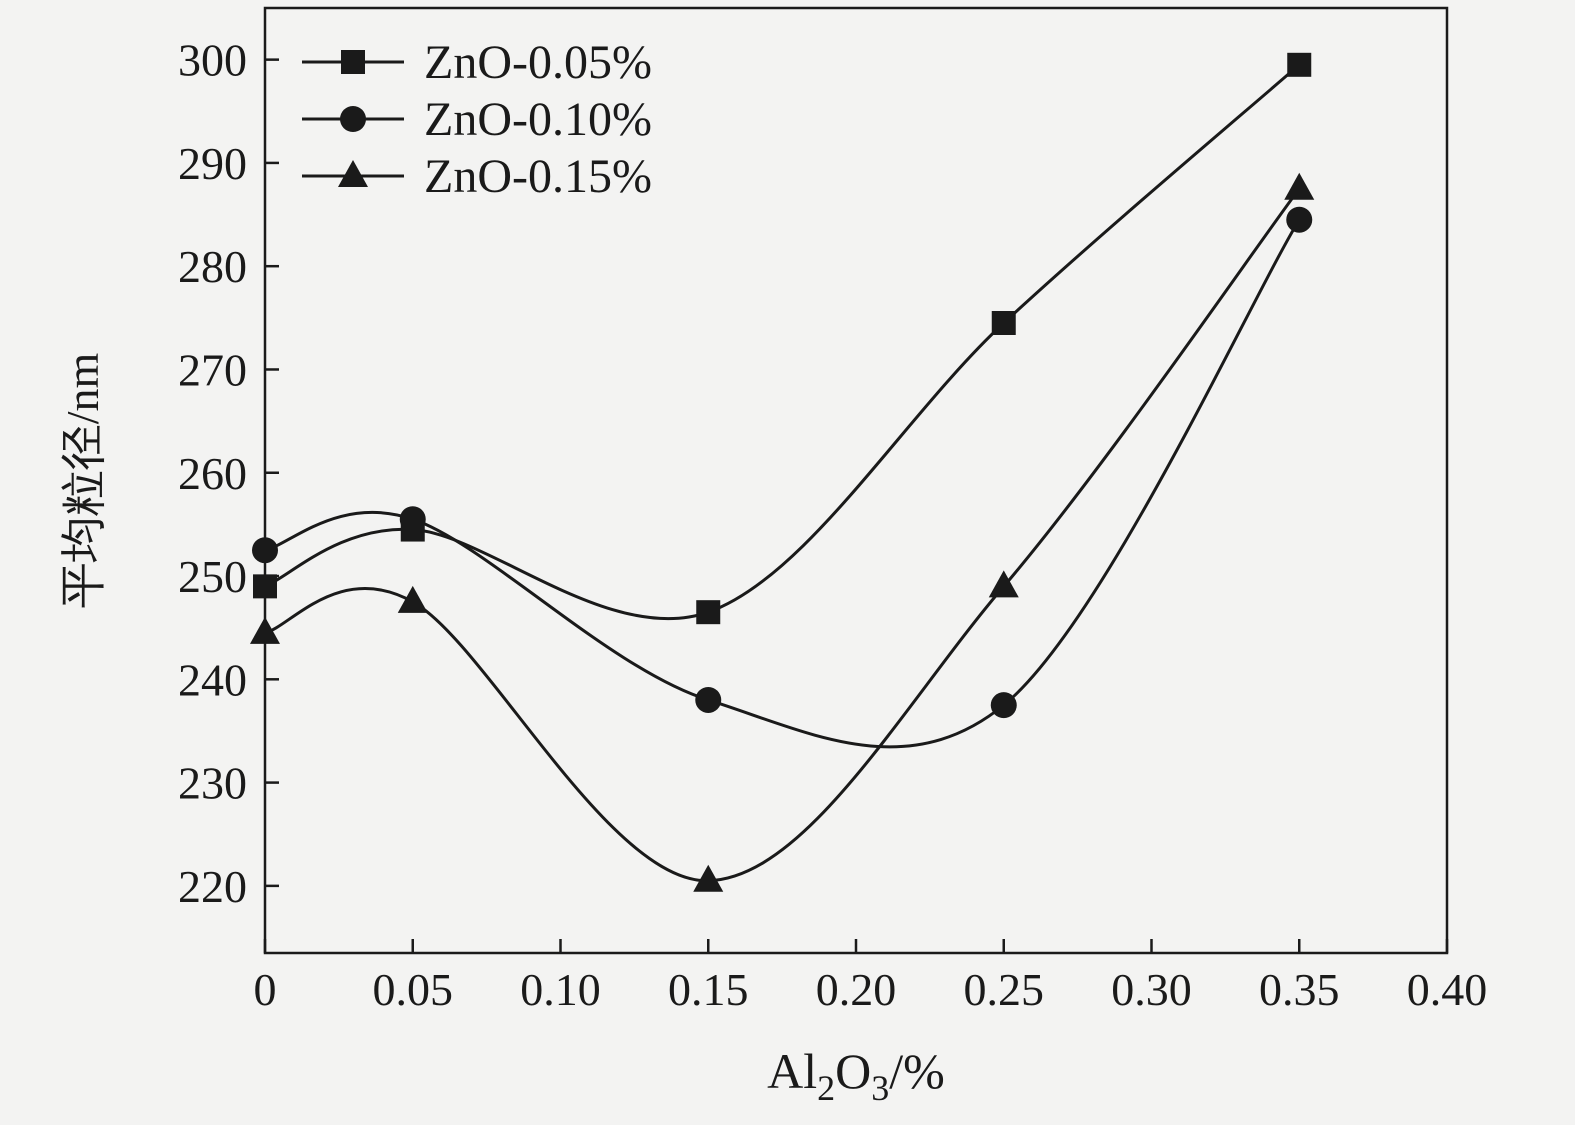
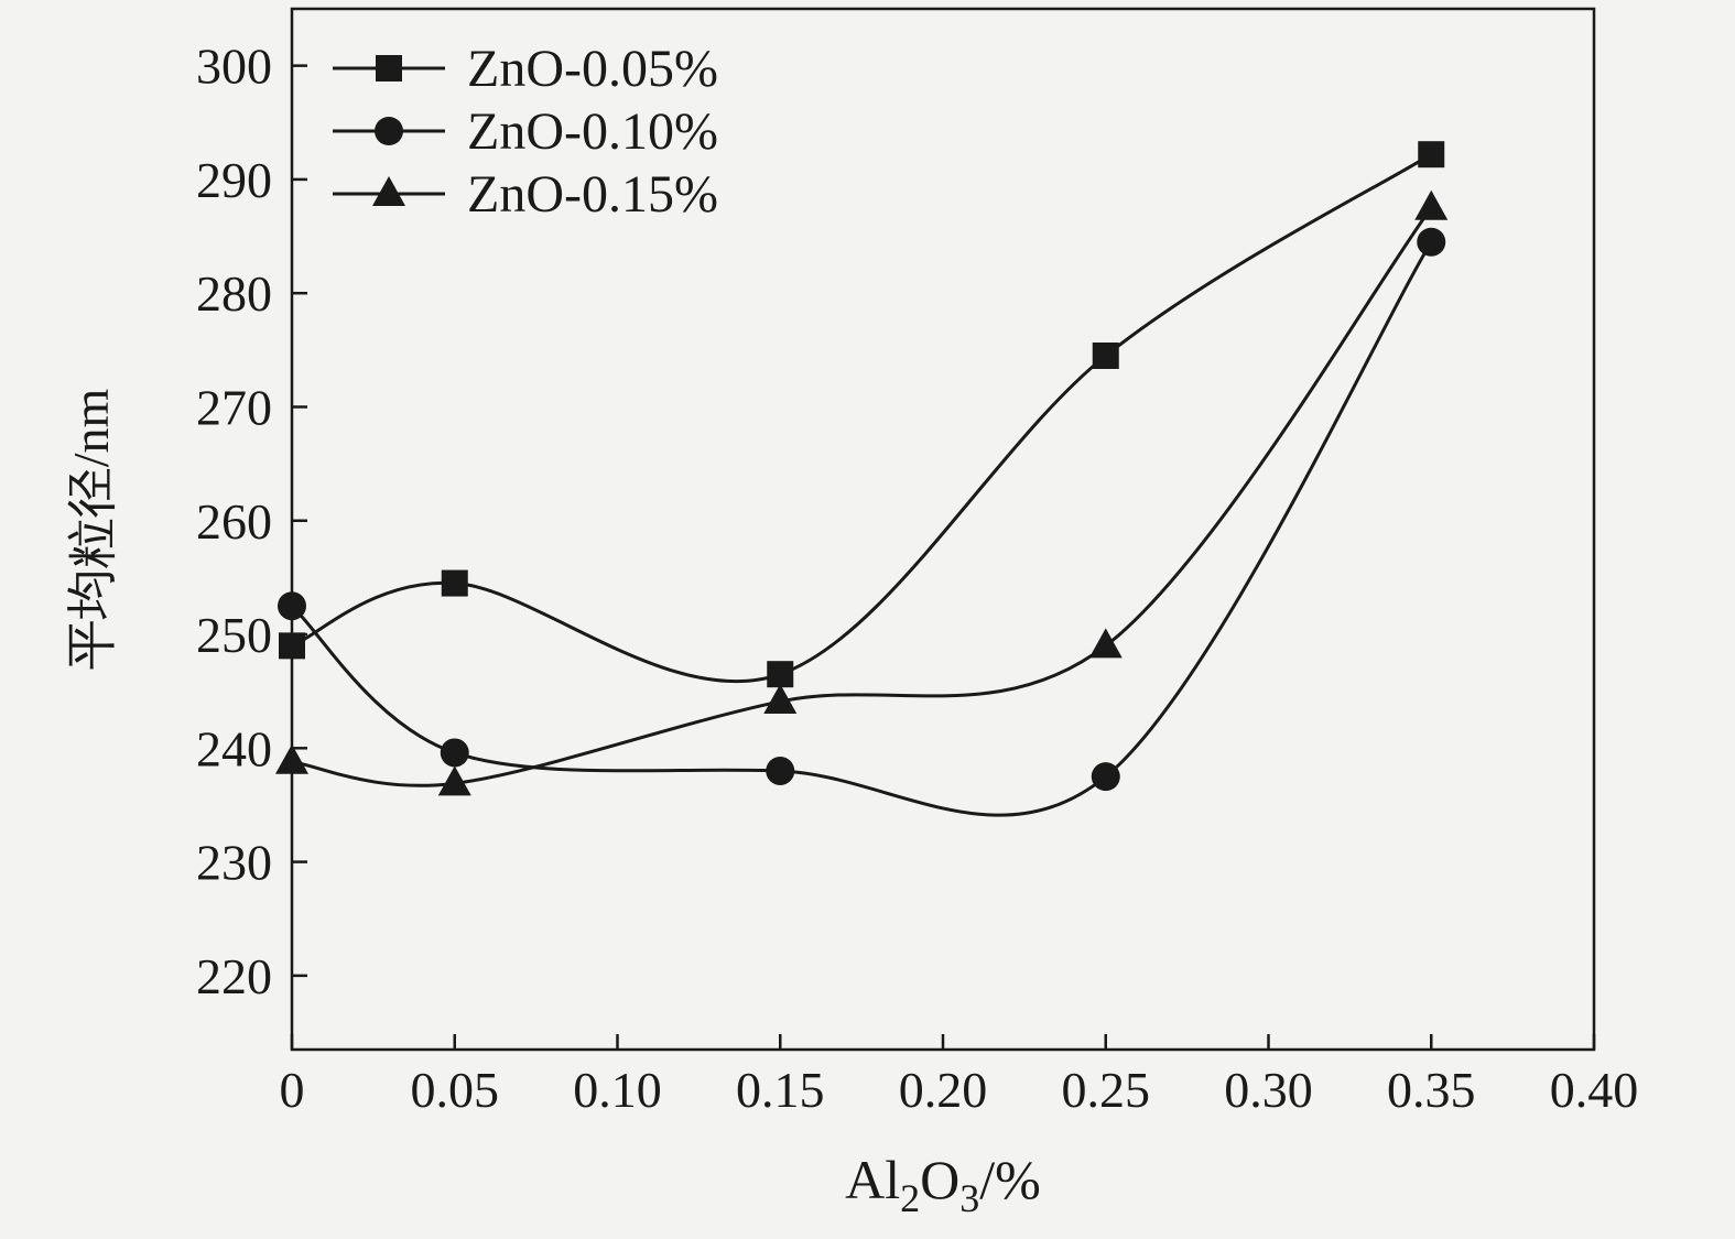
ZnO-0.15%/0: 244.5 -> 238.8
ZnO-0.10%/0.05: 255.5 -> 239.6
ZnO-0.15%/0.05: 247.5 -> 236.9
ZnO-0.15%/0.15: 220.5 -> 244.1
ZnO-0.05%/0.35: 299.5 -> 292.2
